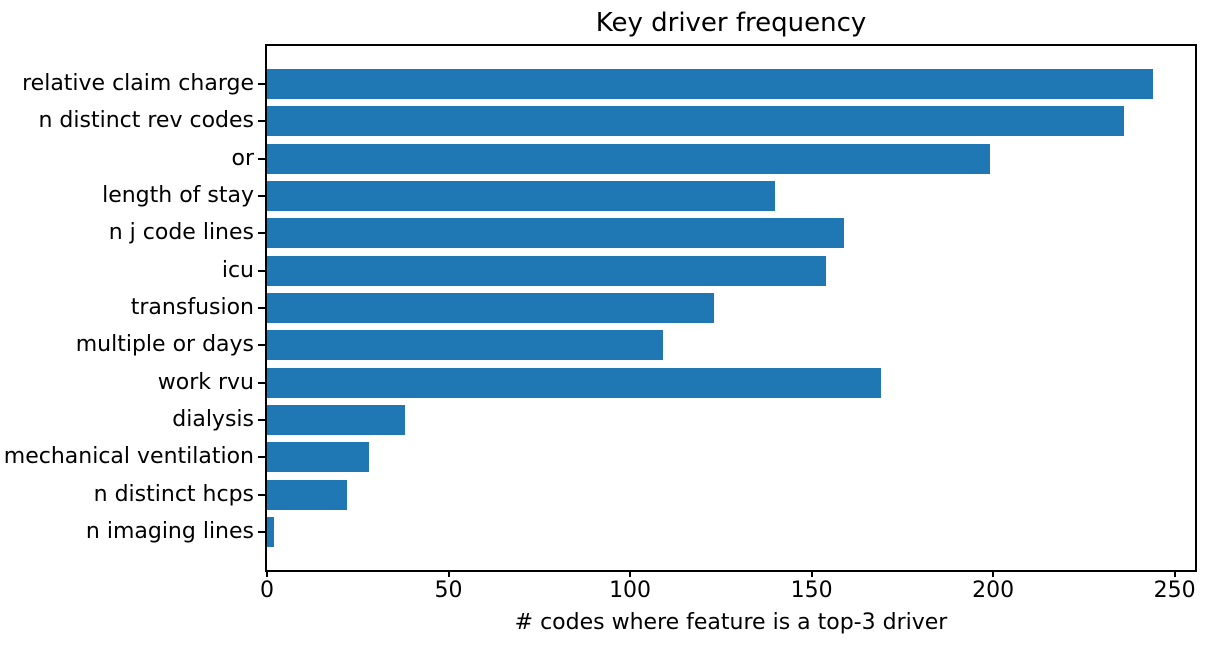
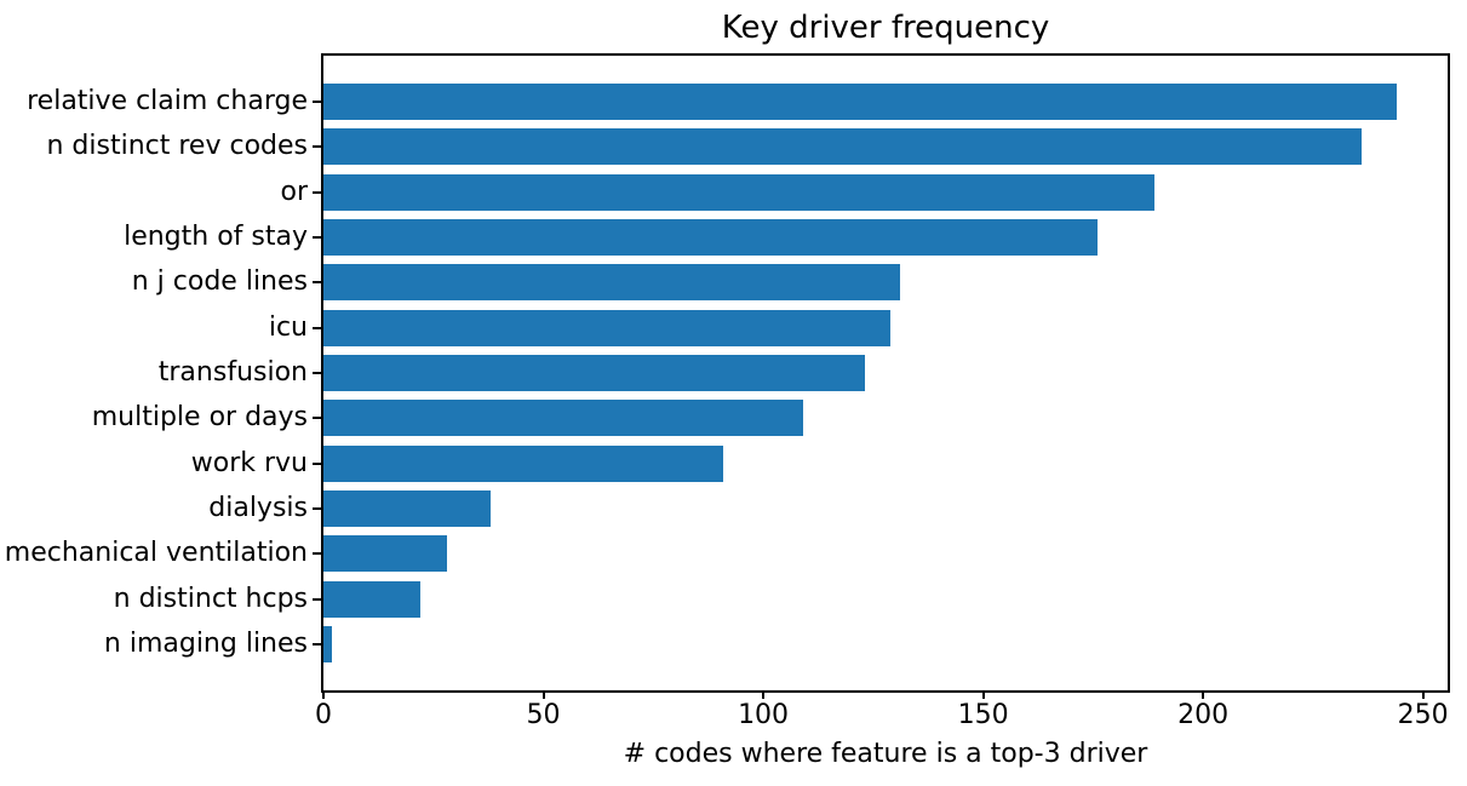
or: 199 -> 189
length of stay: 140 -> 176
n j code lines: 159 -> 131
icu: 154 -> 129
work rvu: 169 -> 91
